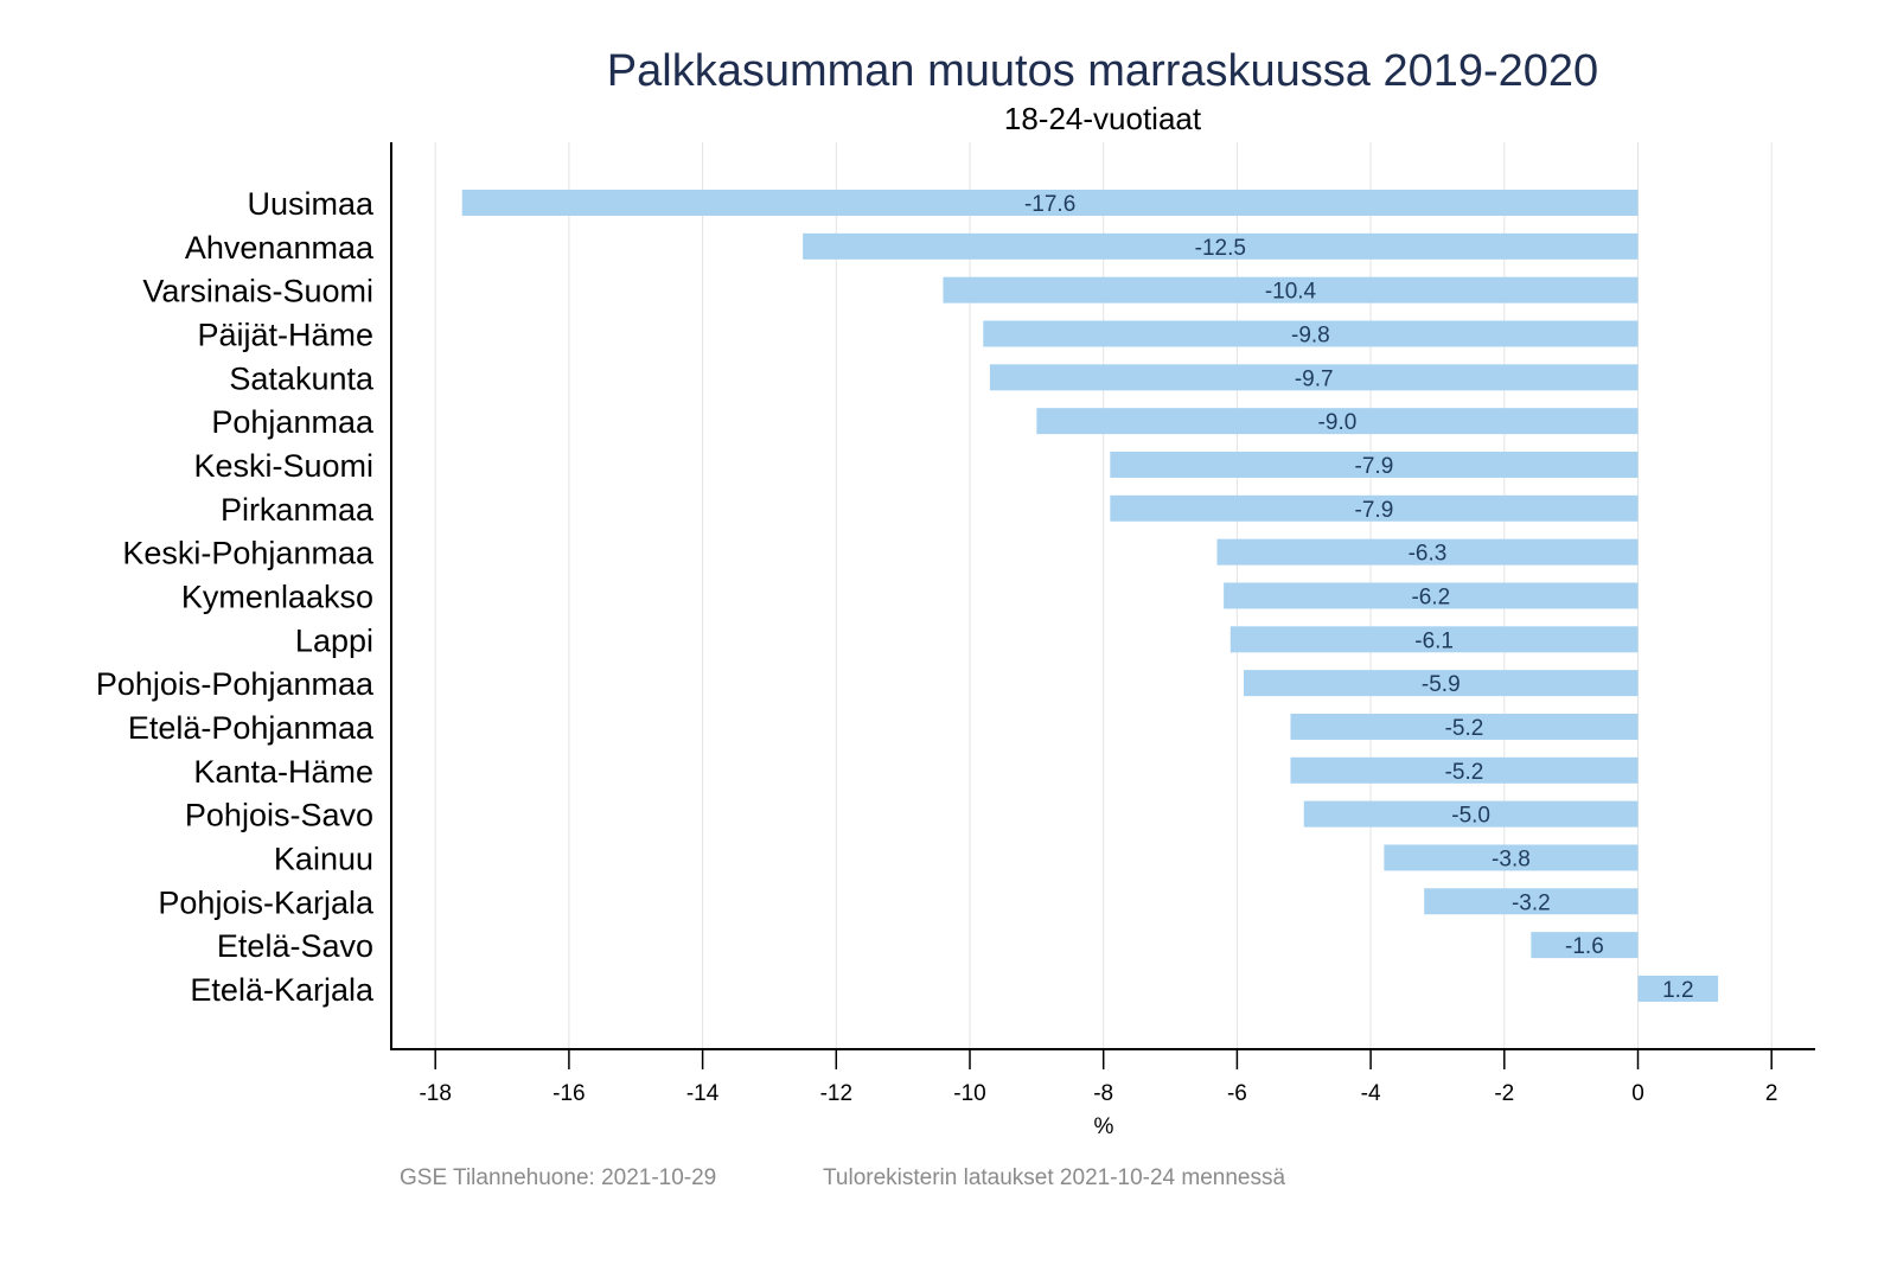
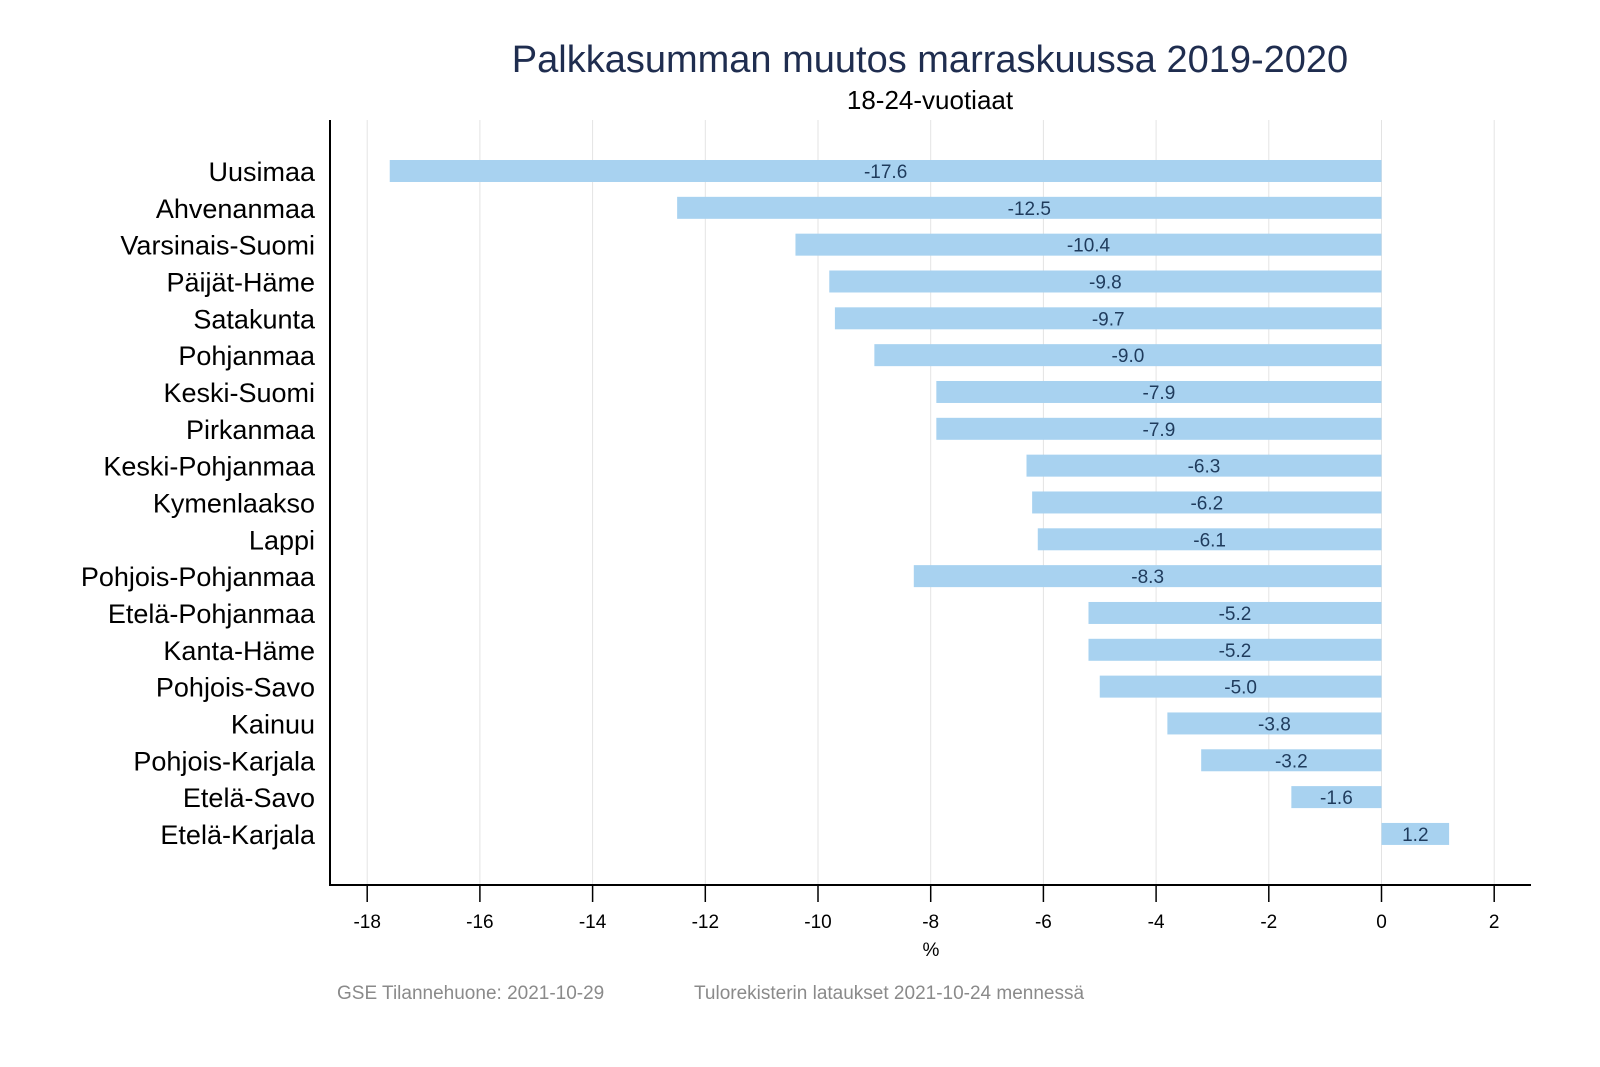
Pohjois-Pohjanmaa: -5.9 -> -8.3
